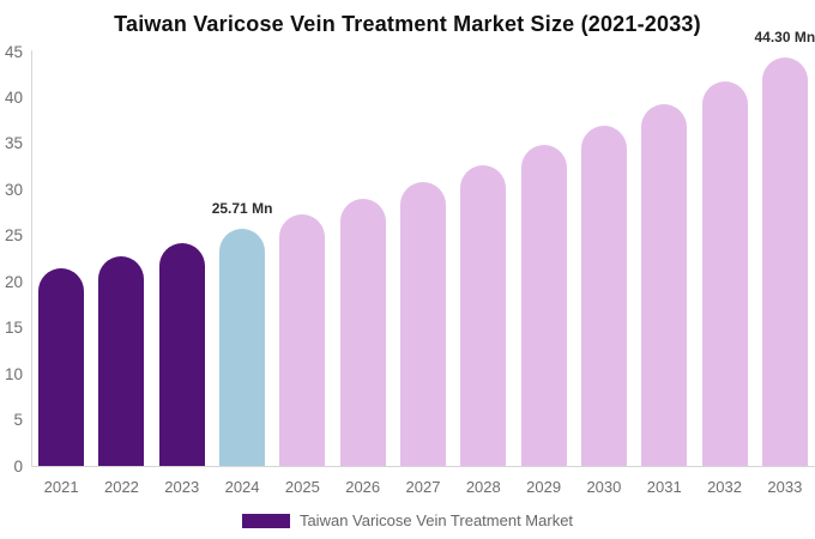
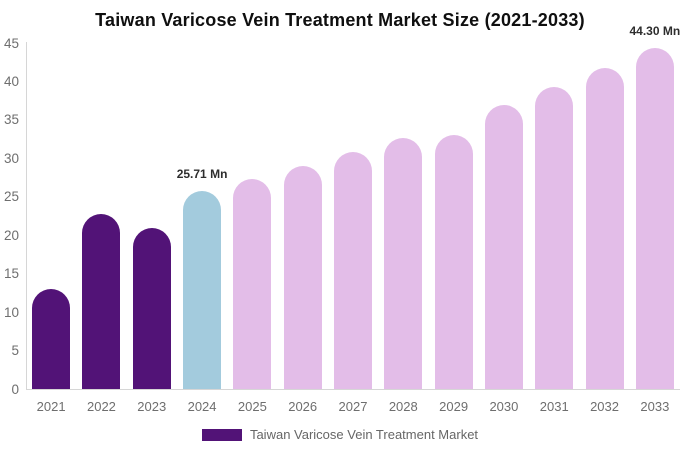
2021: 21 -> 13
2023: 24 -> 21
2029: 35 -> 33
